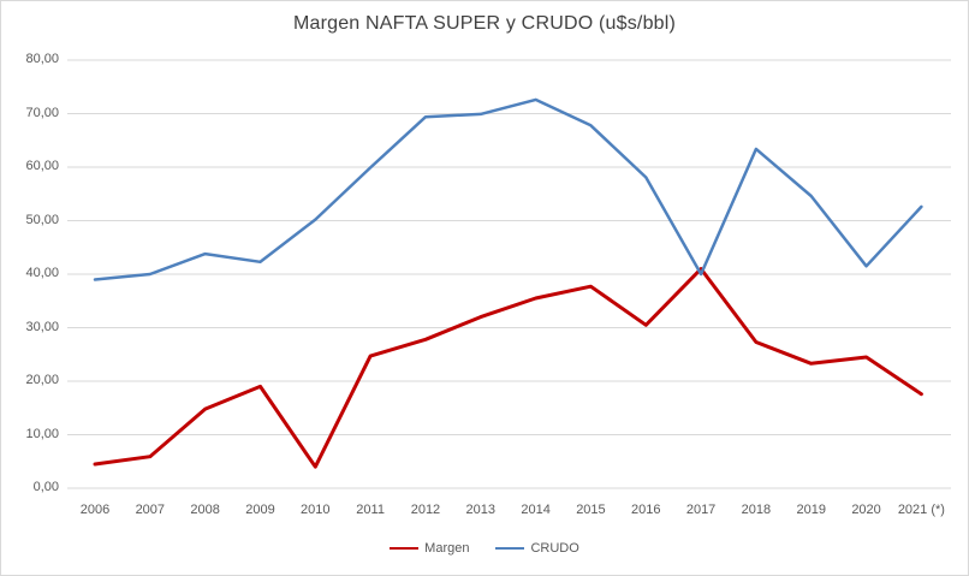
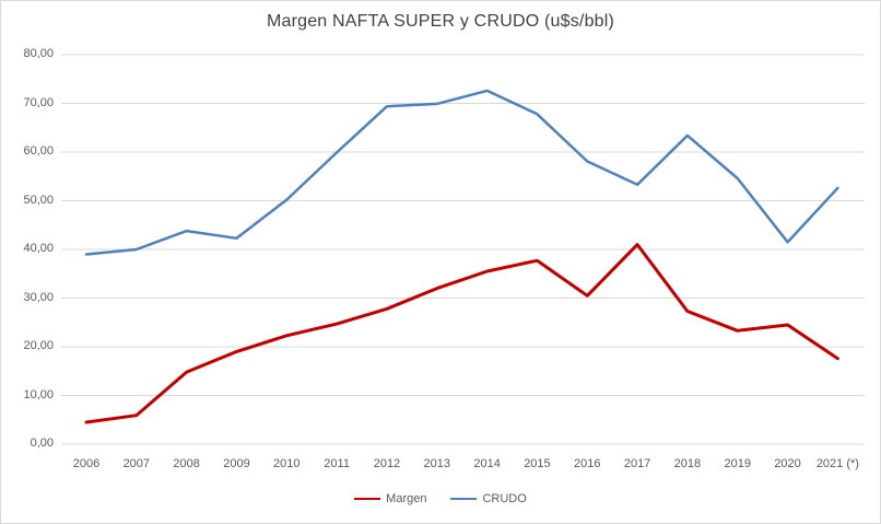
Margen/2010: 4 -> 22
CRUDO/2017: 40 -> 53
